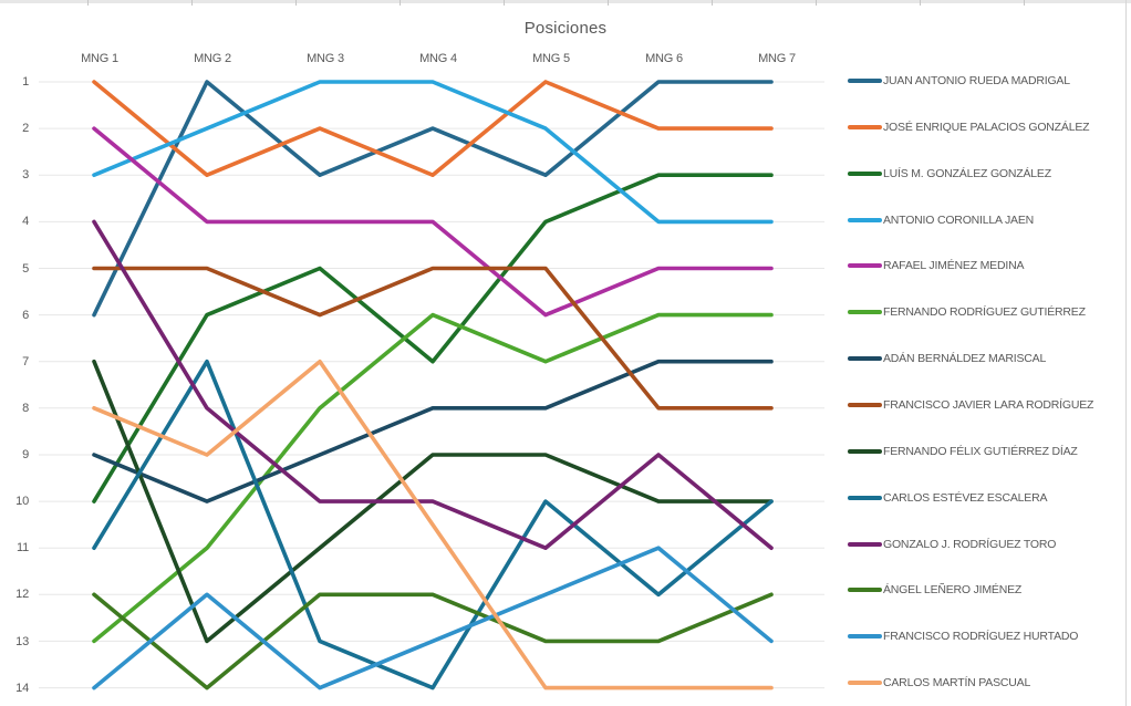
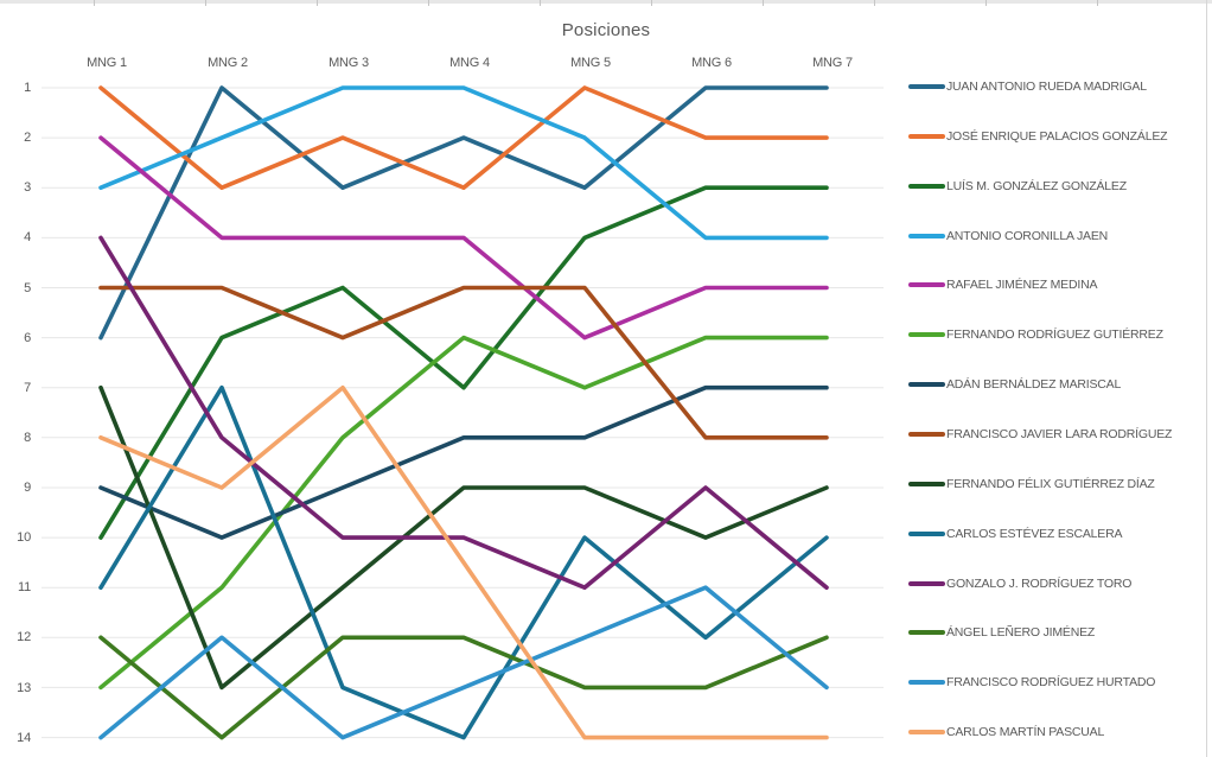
FERNANDO FÉLIX GUTIÉRREZ DÍAZ/MNG 7: 10 -> 9
